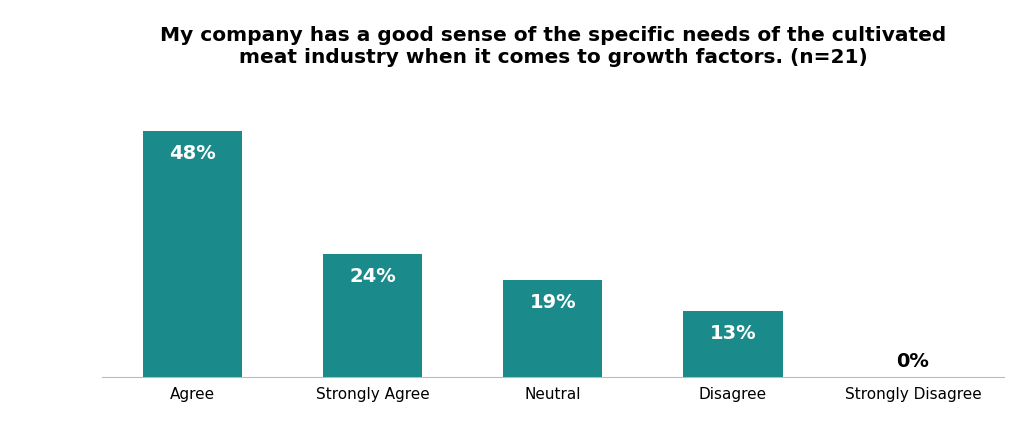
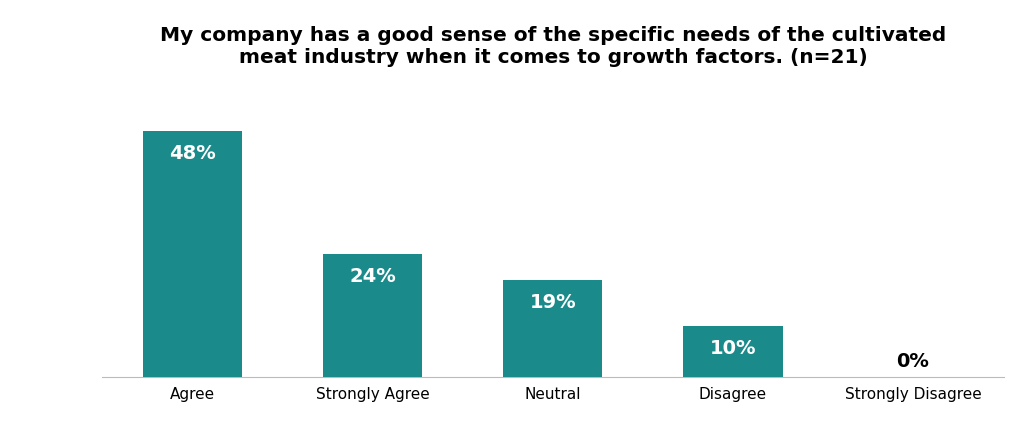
Disagree: 13% -> 10%
